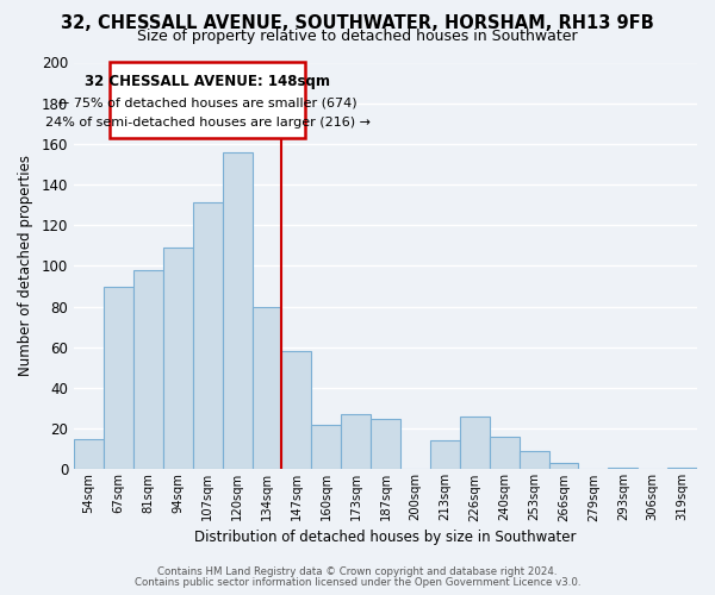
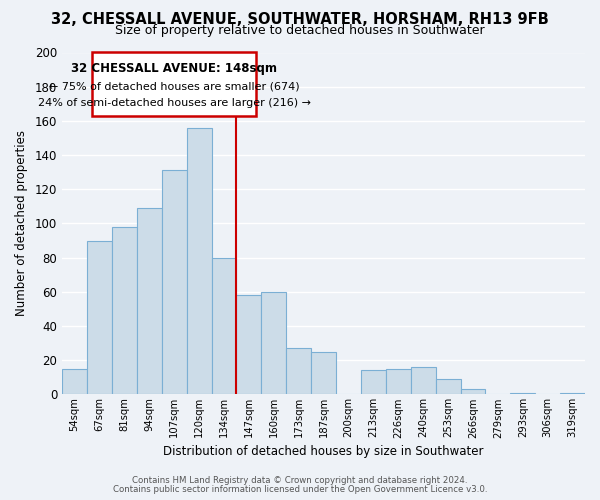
160sqm: 22 -> 60
226sqm: 26 -> 15
